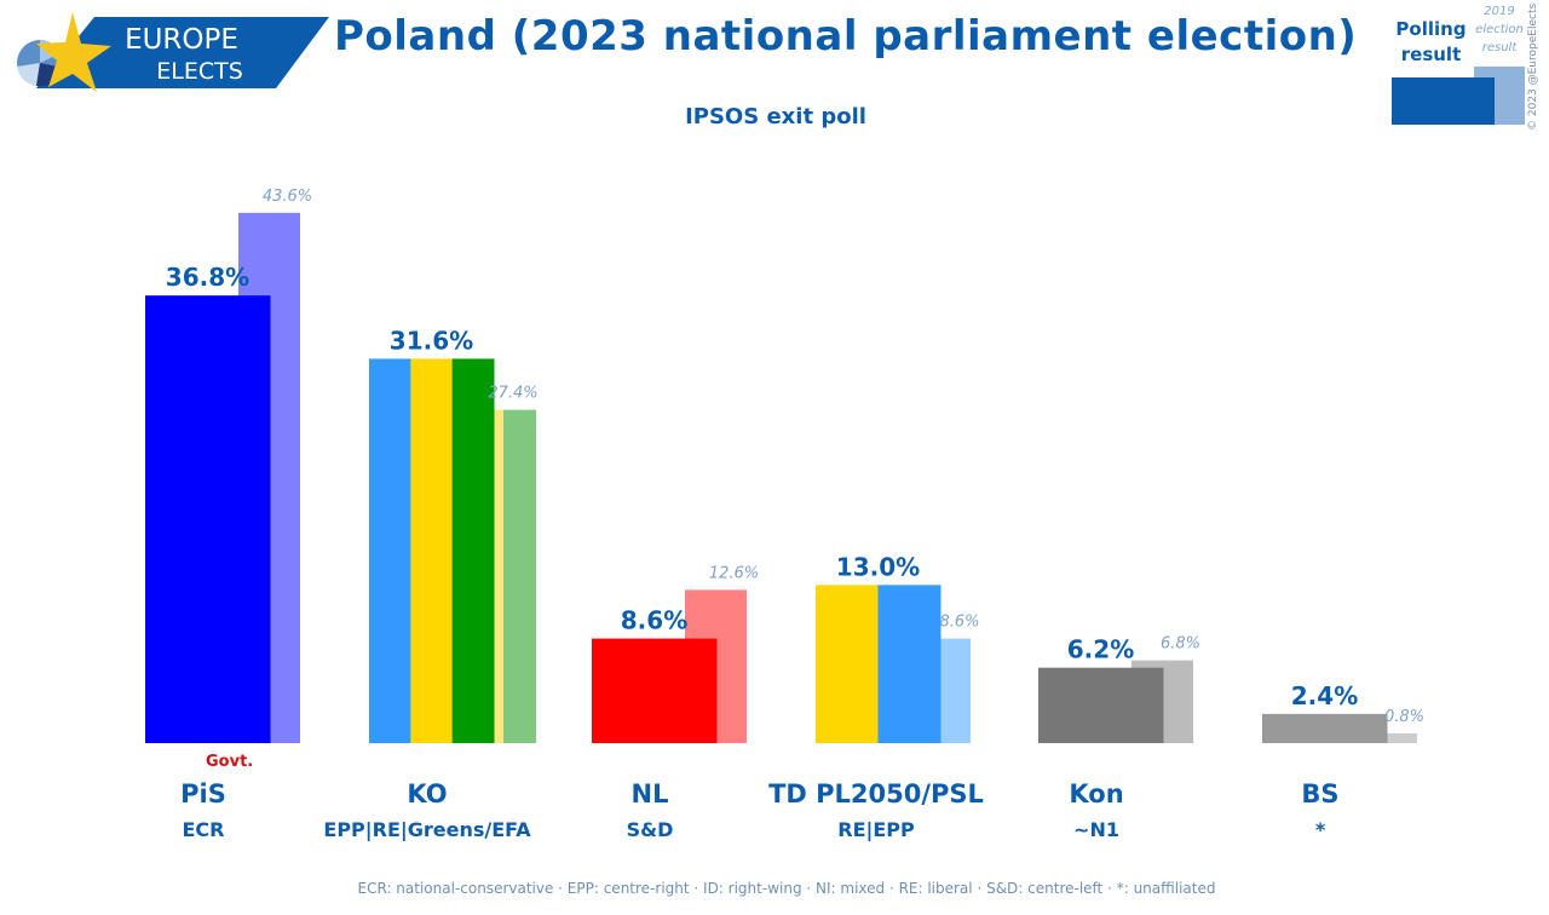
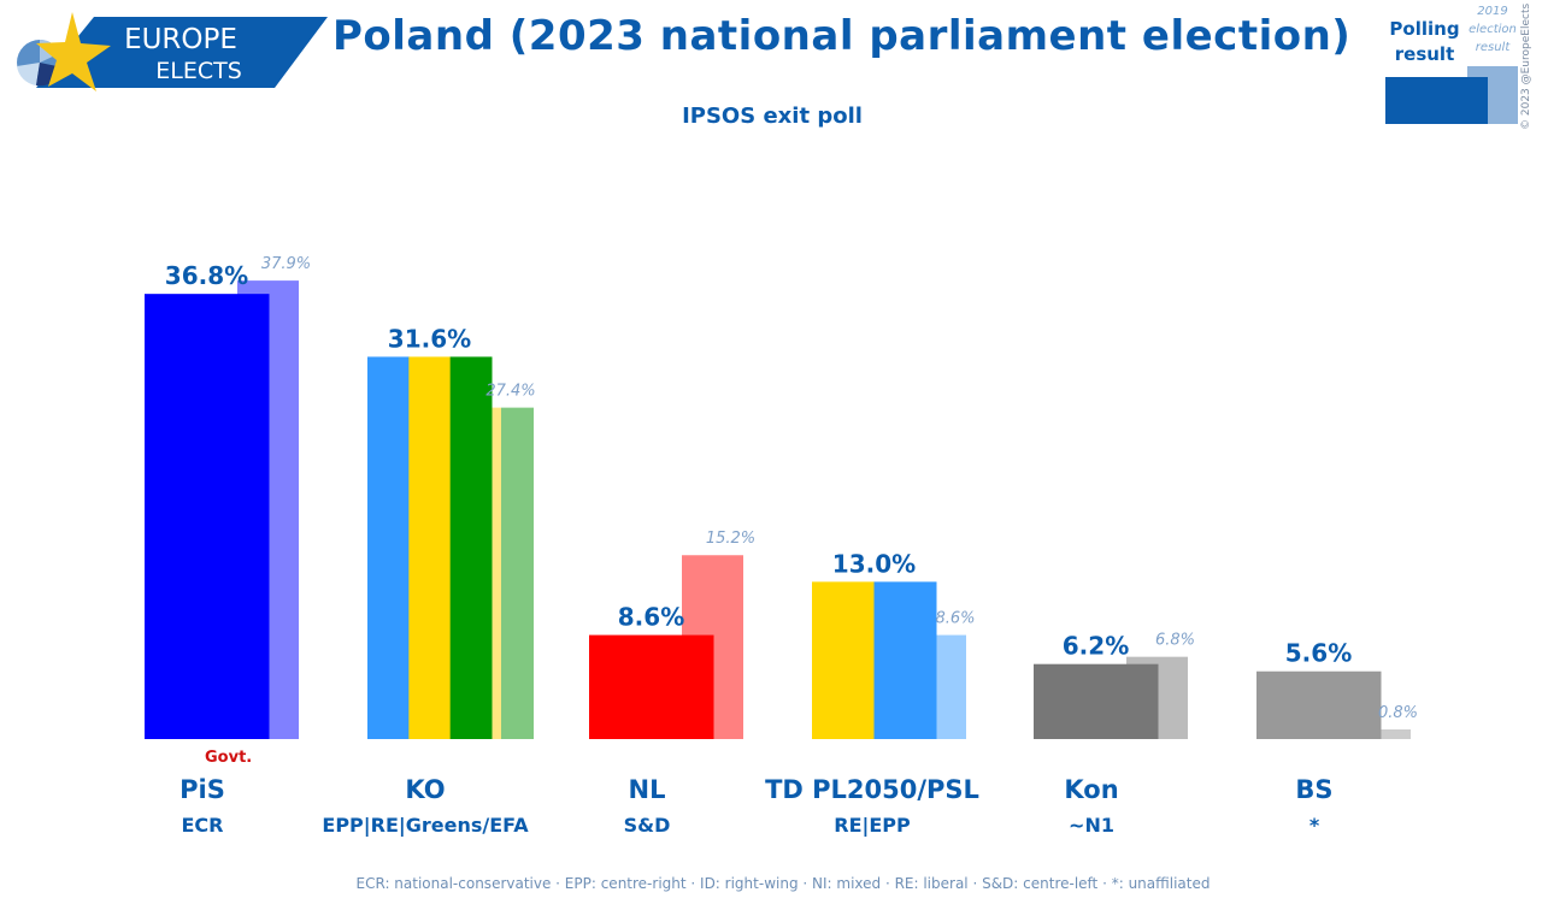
2019 election result/PiS: 43.6% -> 37.9%
2019 election result/NL: 12.6% -> 15.2%
Polling result/BS: 2.4% -> 5.6%
